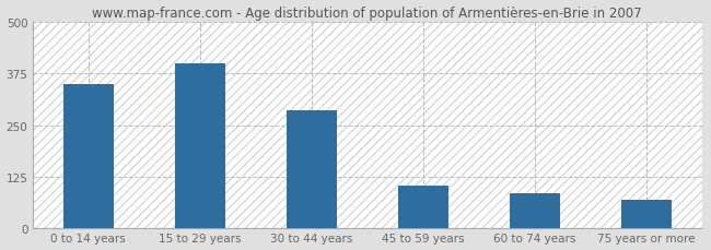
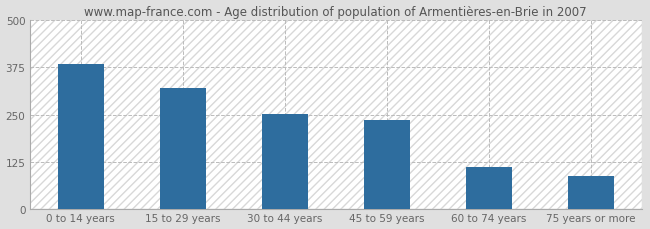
0 to 14 years: 350 -> 383
15 to 29 years: 400 -> 320
30 to 44 years: 285 -> 251
45 to 59 years: 105 -> 235
60 to 74 years: 85 -> 113
75 years or more: 70 -> 88
